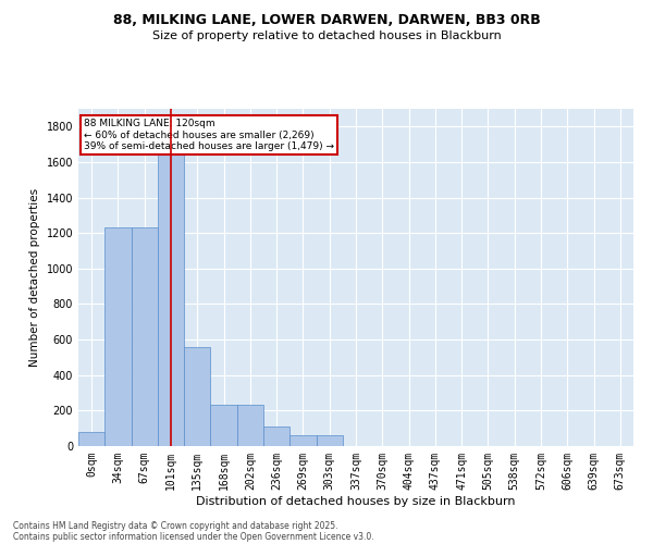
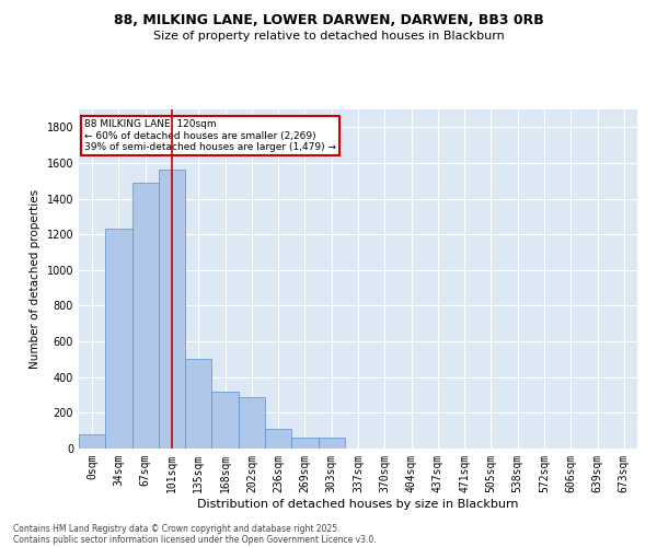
67sqm: 1230 -> 1490
101sqm: 1640 -> 1560
135sqm: 560 -> 500
168sqm: 230 -> 320
202sqm: 230 -> 290
